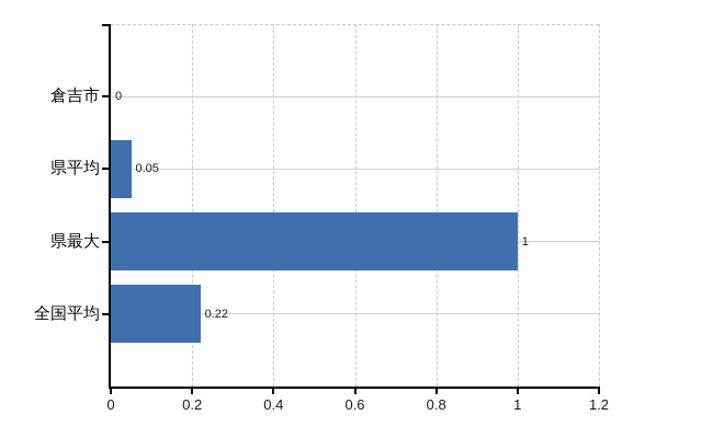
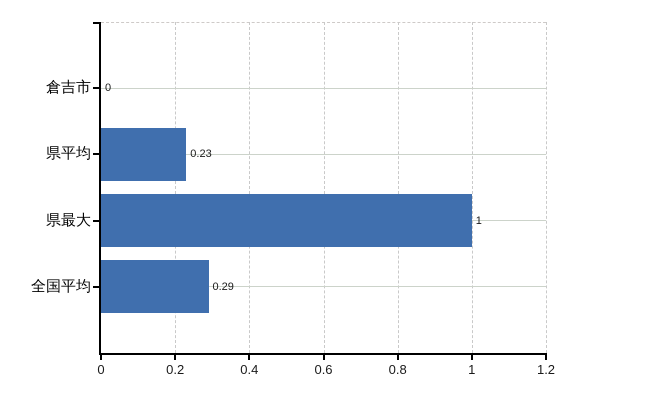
県平均: 0.05 -> 0.23
全国平均: 0.22 -> 0.29
